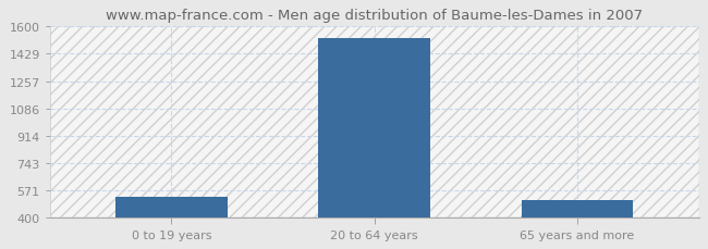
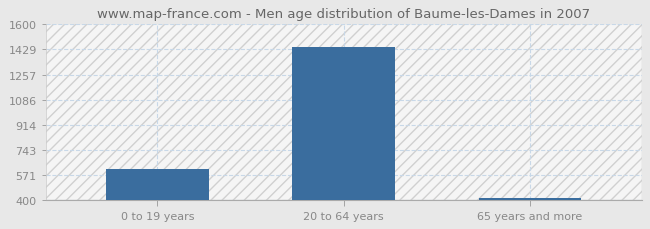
0 to 19 years: 530 -> 610
20 to 64 years: 1530 -> 1440
65 years and more: 510 -> 410
